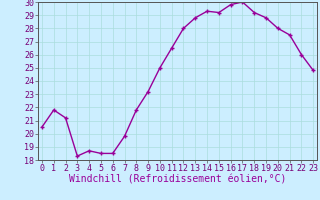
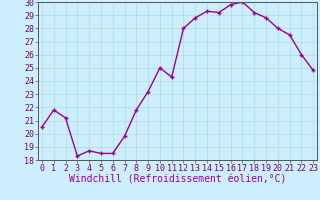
11: 26.5 -> 24.3
